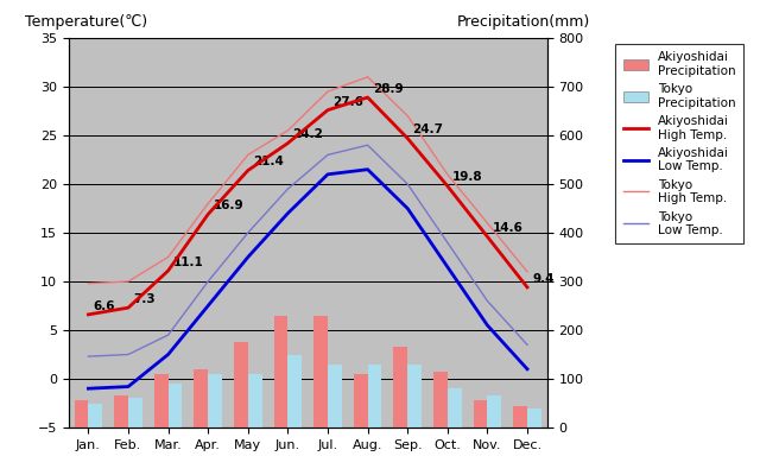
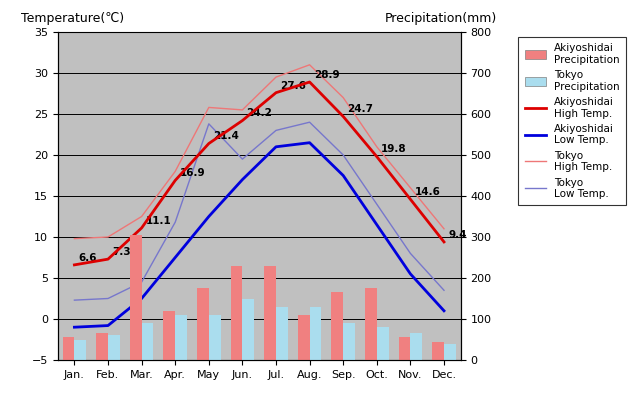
Akiyoshidai Precipitation/Mar.: 110 -> 305
Tokyo Low Temp./Apr.: 10.0 -> 11.8
Tokyo High Temp./May: 23.0 -> 25.8
Tokyo Low Temp./May: 15.0 -> 23.8
Tokyo Precipitation/Sep.: 130 -> 90
Akiyoshidai Precipitation/Oct.: 115 -> 175
